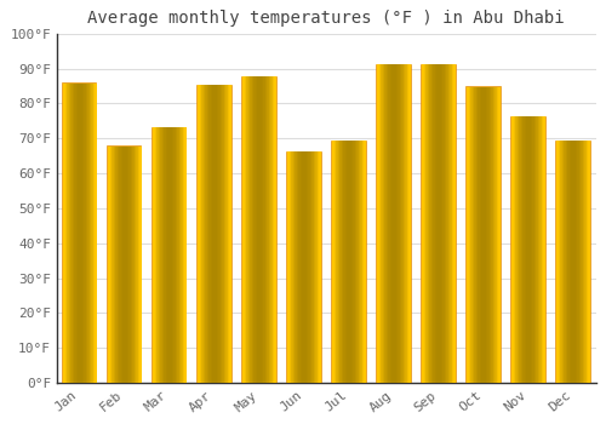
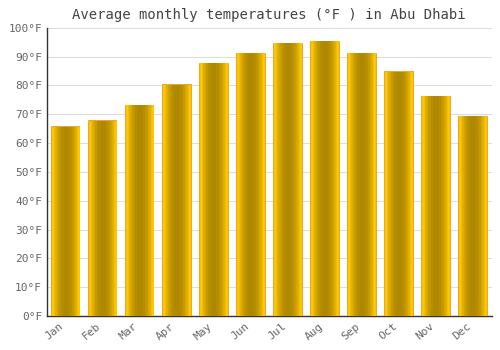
Jan: 85.5°F -> 65.5°F
Apr: 85.0°F -> 80.0°F
Jun: 66.0°F -> 91.0°F
Jul: 69.0°F -> 94.5°F
Aug: 91.0°F -> 95.0°F
